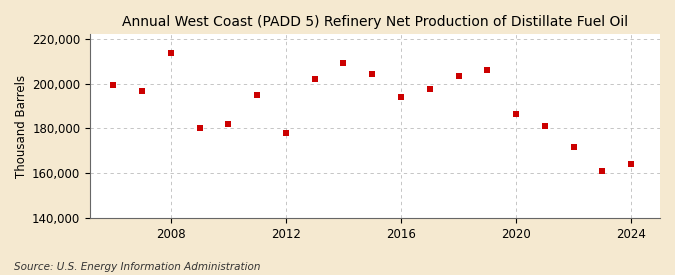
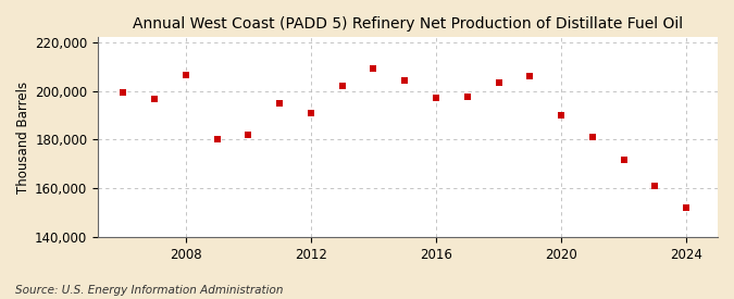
2008: 213,500 -> 206,500
2012: 178,000 -> 191,000
2016: 194,000 -> 197,000
2020: 186,500 -> 190,000
2024: 164,000 -> 152,000
